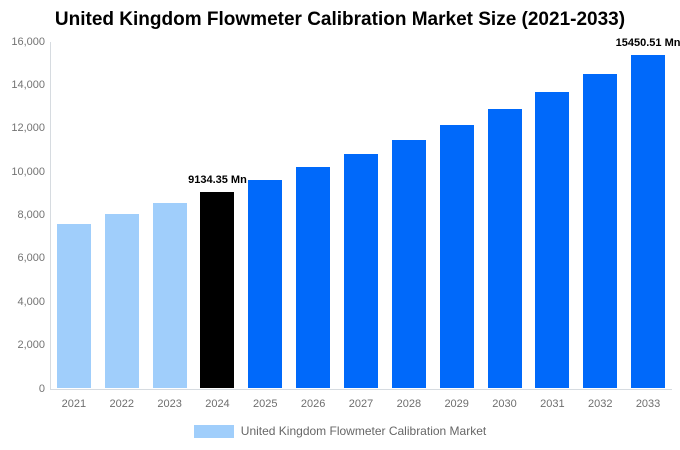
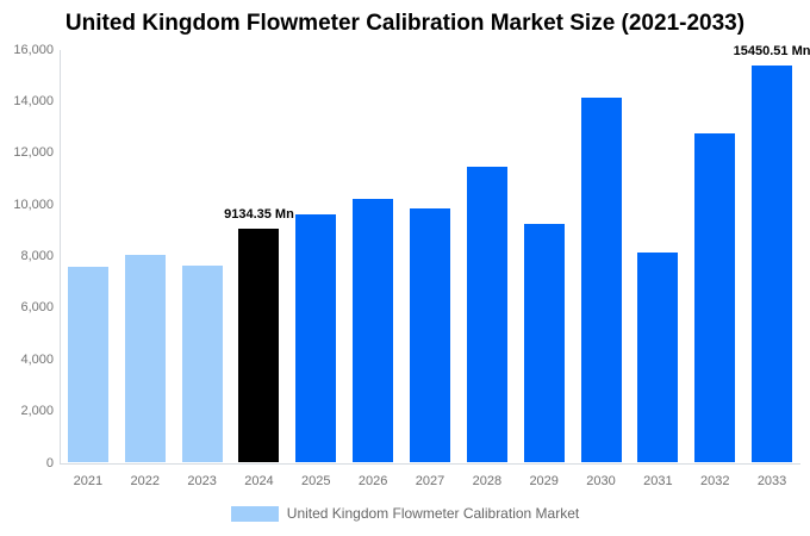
2023: 8600 -> 7700
2027: 10900 -> 9900
2029: 12200 -> 9300
2030: 13000 -> 14200
2031: 13700 -> 8200
2032: 14600 -> 12800
